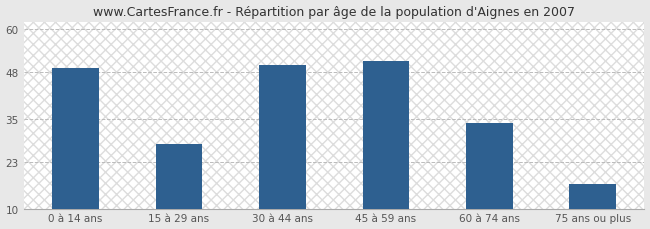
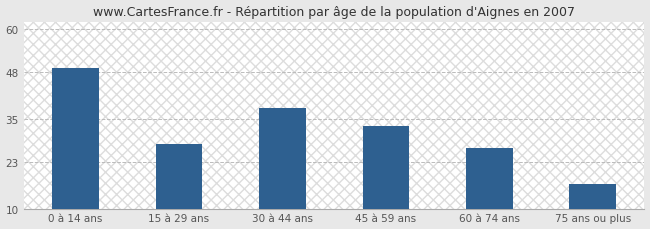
30 à 44 ans: 50 -> 38
45 à 59 ans: 51 -> 33
60 à 74 ans: 34 -> 27
